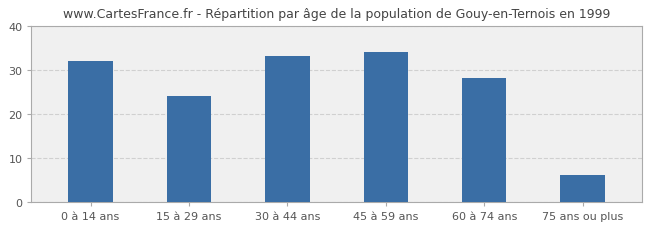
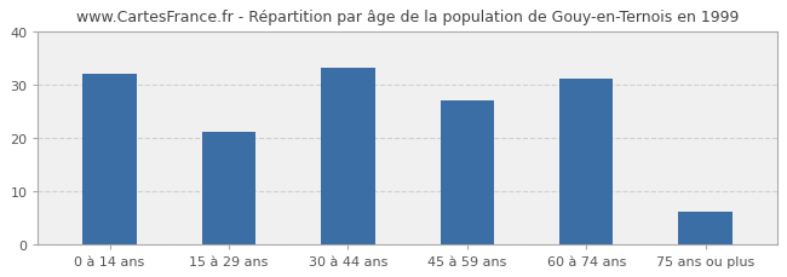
15 à 29 ans: 24 -> 21
45 à 59 ans: 34 -> 27
60 à 74 ans: 28 -> 31
